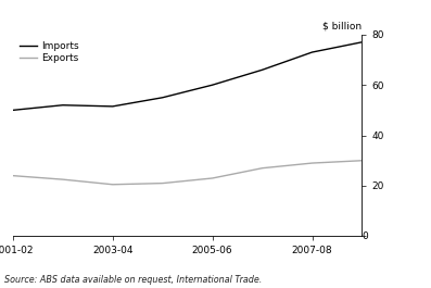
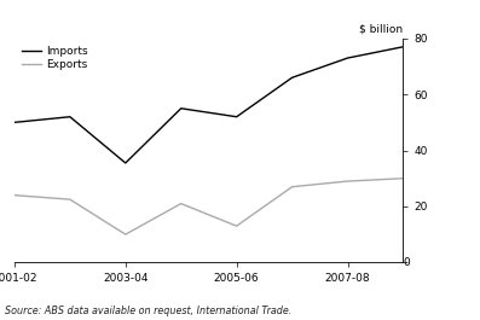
Imports/2003-04: 51.5 -> 35.5
Exports/2003-04: 20.5 -> 10.0
Imports/2005-06: 60.0 -> 52.0
Exports/2005-06: 23.0 -> 13.0
